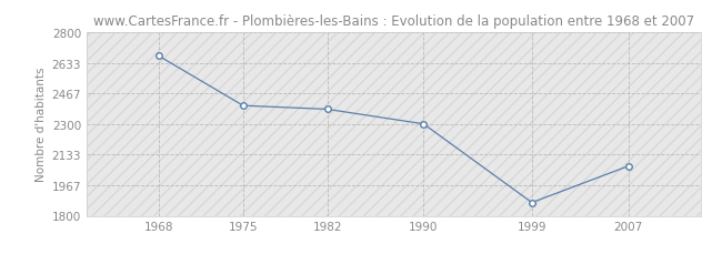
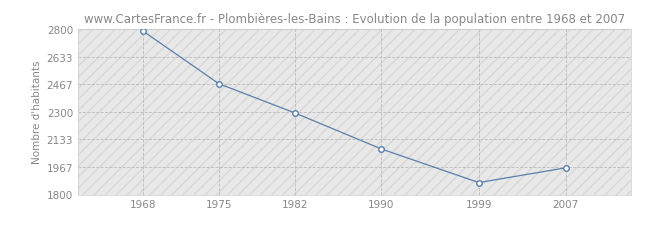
1968: 2670 -> 2790
1975: 2400 -> 2470
1982: 2380 -> 2290
1990: 2300 -> 2080
2007: 2070 -> 1960
